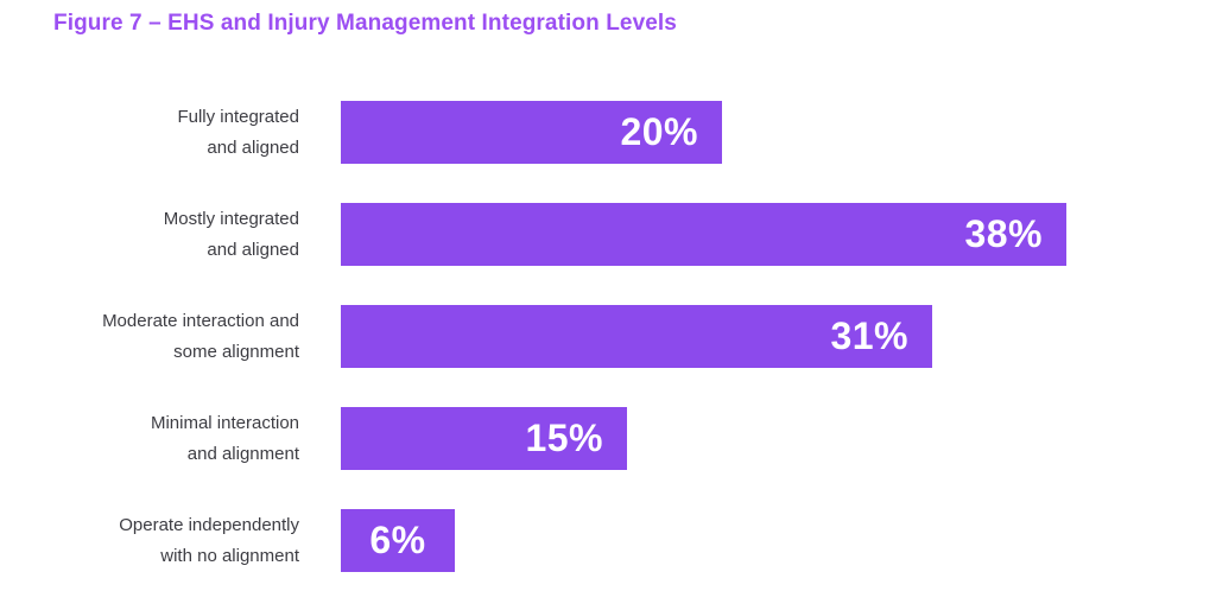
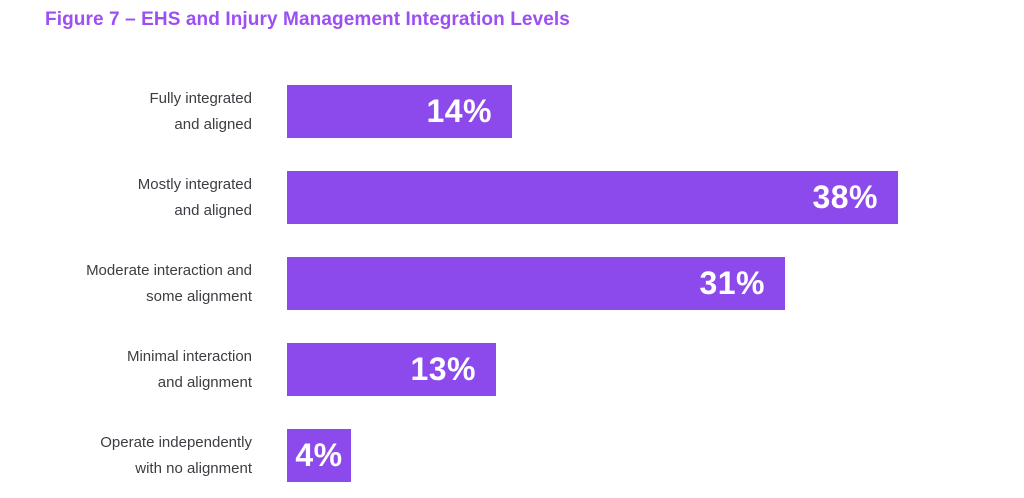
Fully integrated and aligned: 20% -> 14%
Minimal interaction and alignment: 15% -> 13%
Operate independently with no alignment: 6% -> 4%
